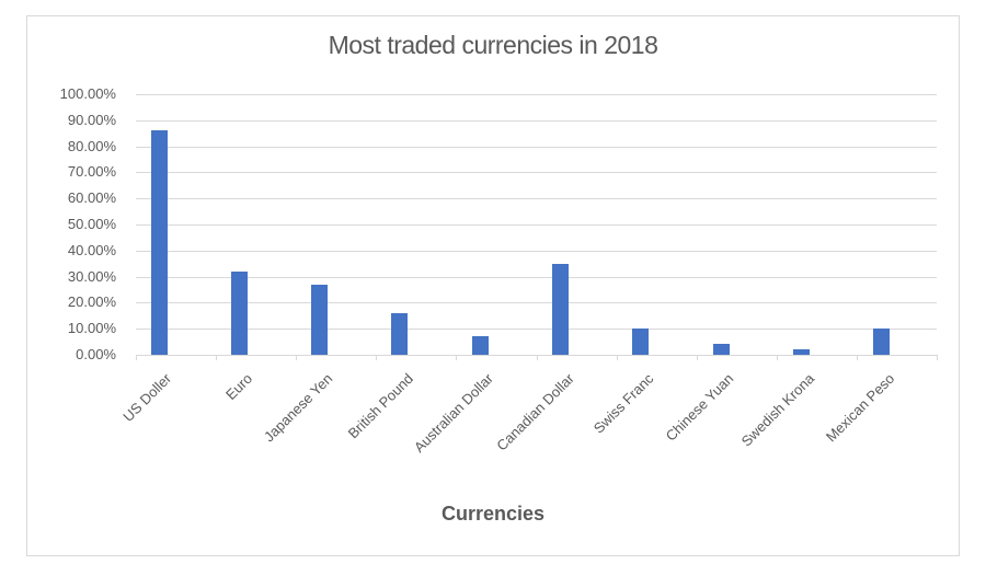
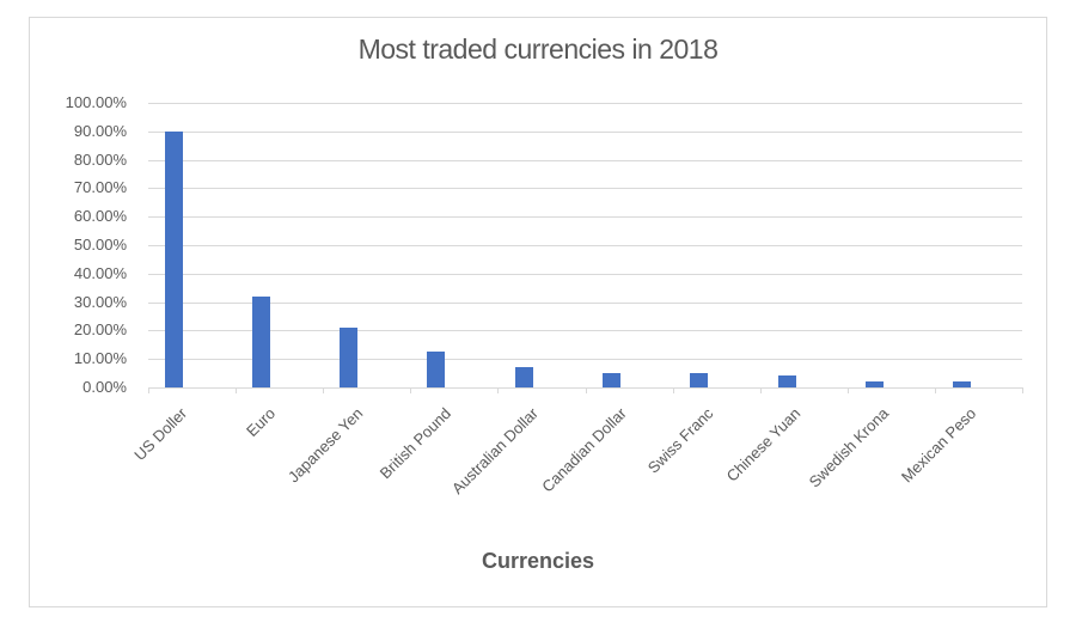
US Doller: 86% -> 90%
Japanese Yen: 27% -> 21%
British Pound: 16% -> 12%
Canadian Dollar: 35% -> 5%
Swiss Franc: 10% -> 5%
Mexican Peso: 10% -> 2%
